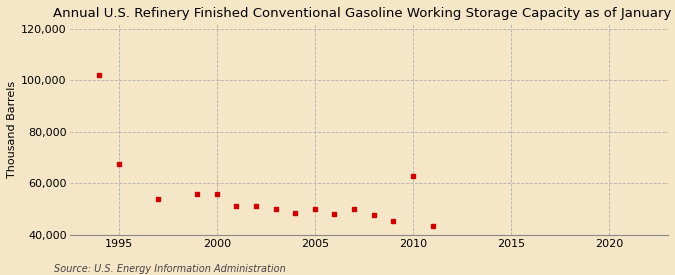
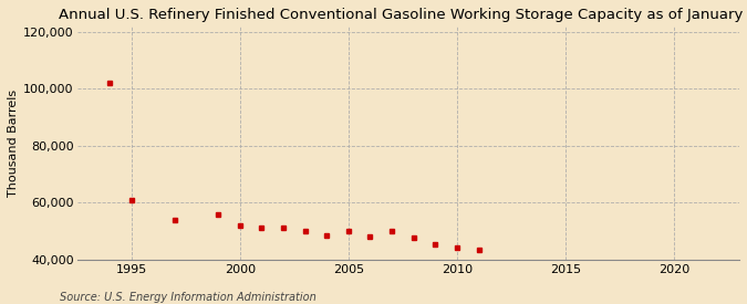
1995: 67,500 -> 61,000
2000: 56,000 -> 52,000
2010: 63,000 -> 44,000
